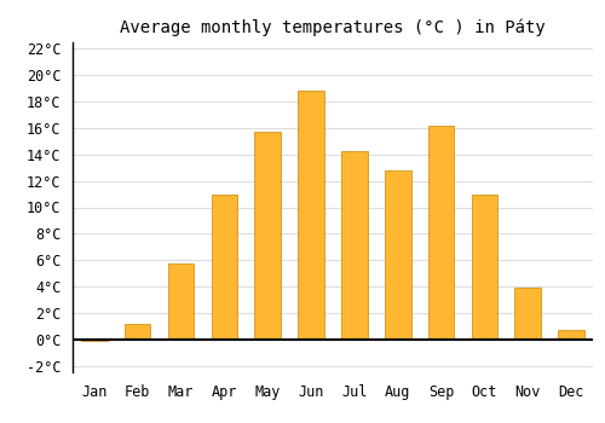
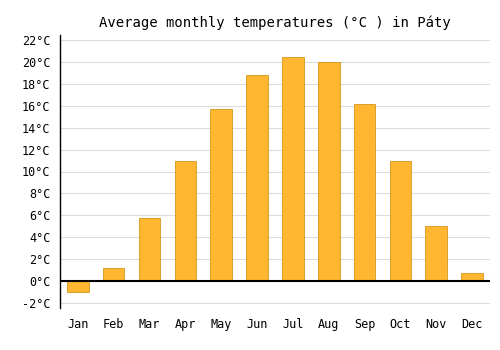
Jan: -0.1°C -> -1.0°C
Jul: 14.3°C -> 20.5°C
Aug: 12.8°C -> 20.0°C
Nov: 3.9°C -> 5.0°C
